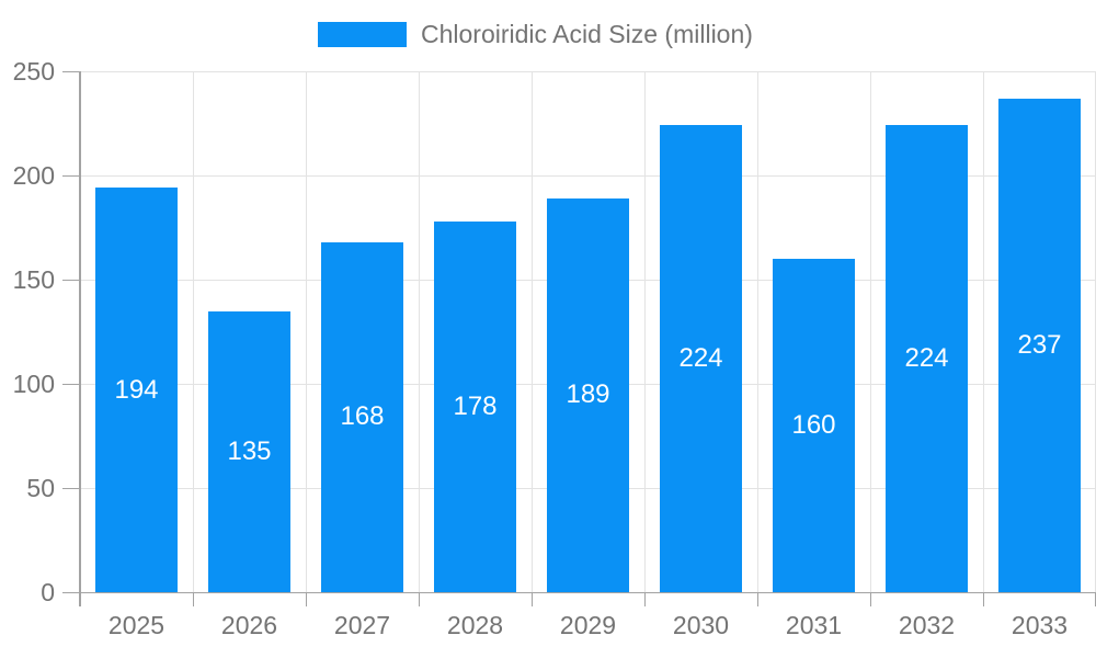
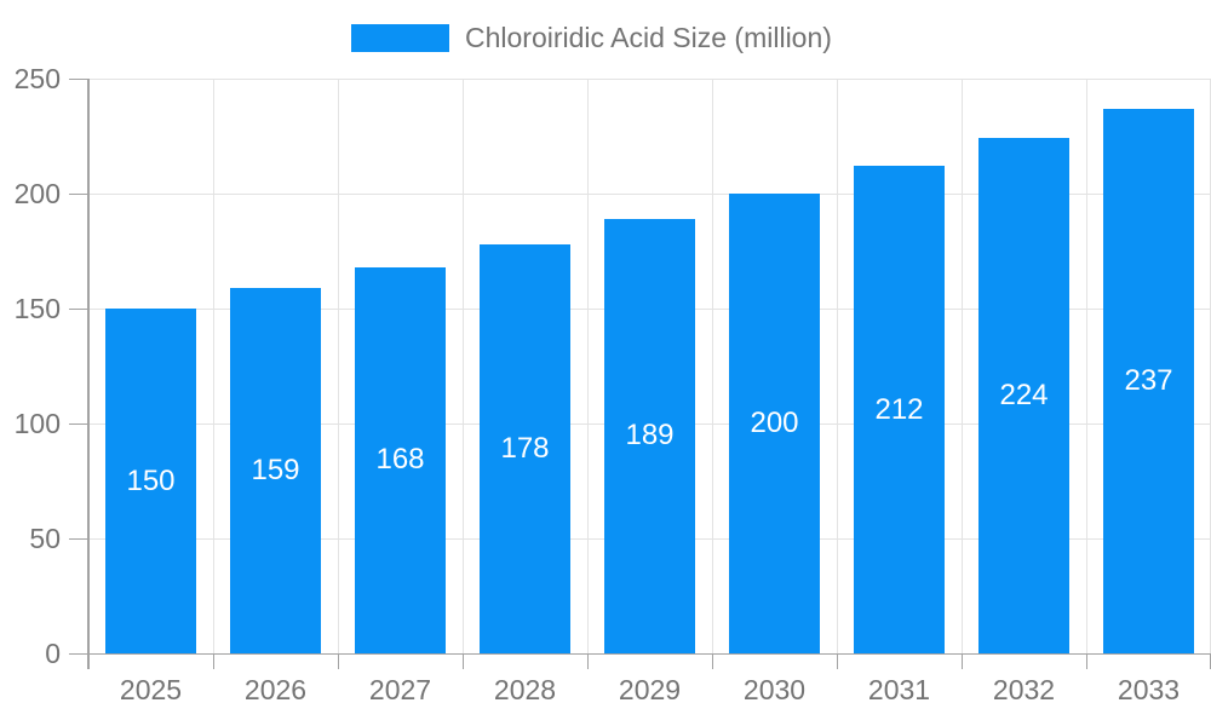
2025: 194 -> 150
2026: 135 -> 159
2030: 224 -> 200
2031: 160 -> 212
